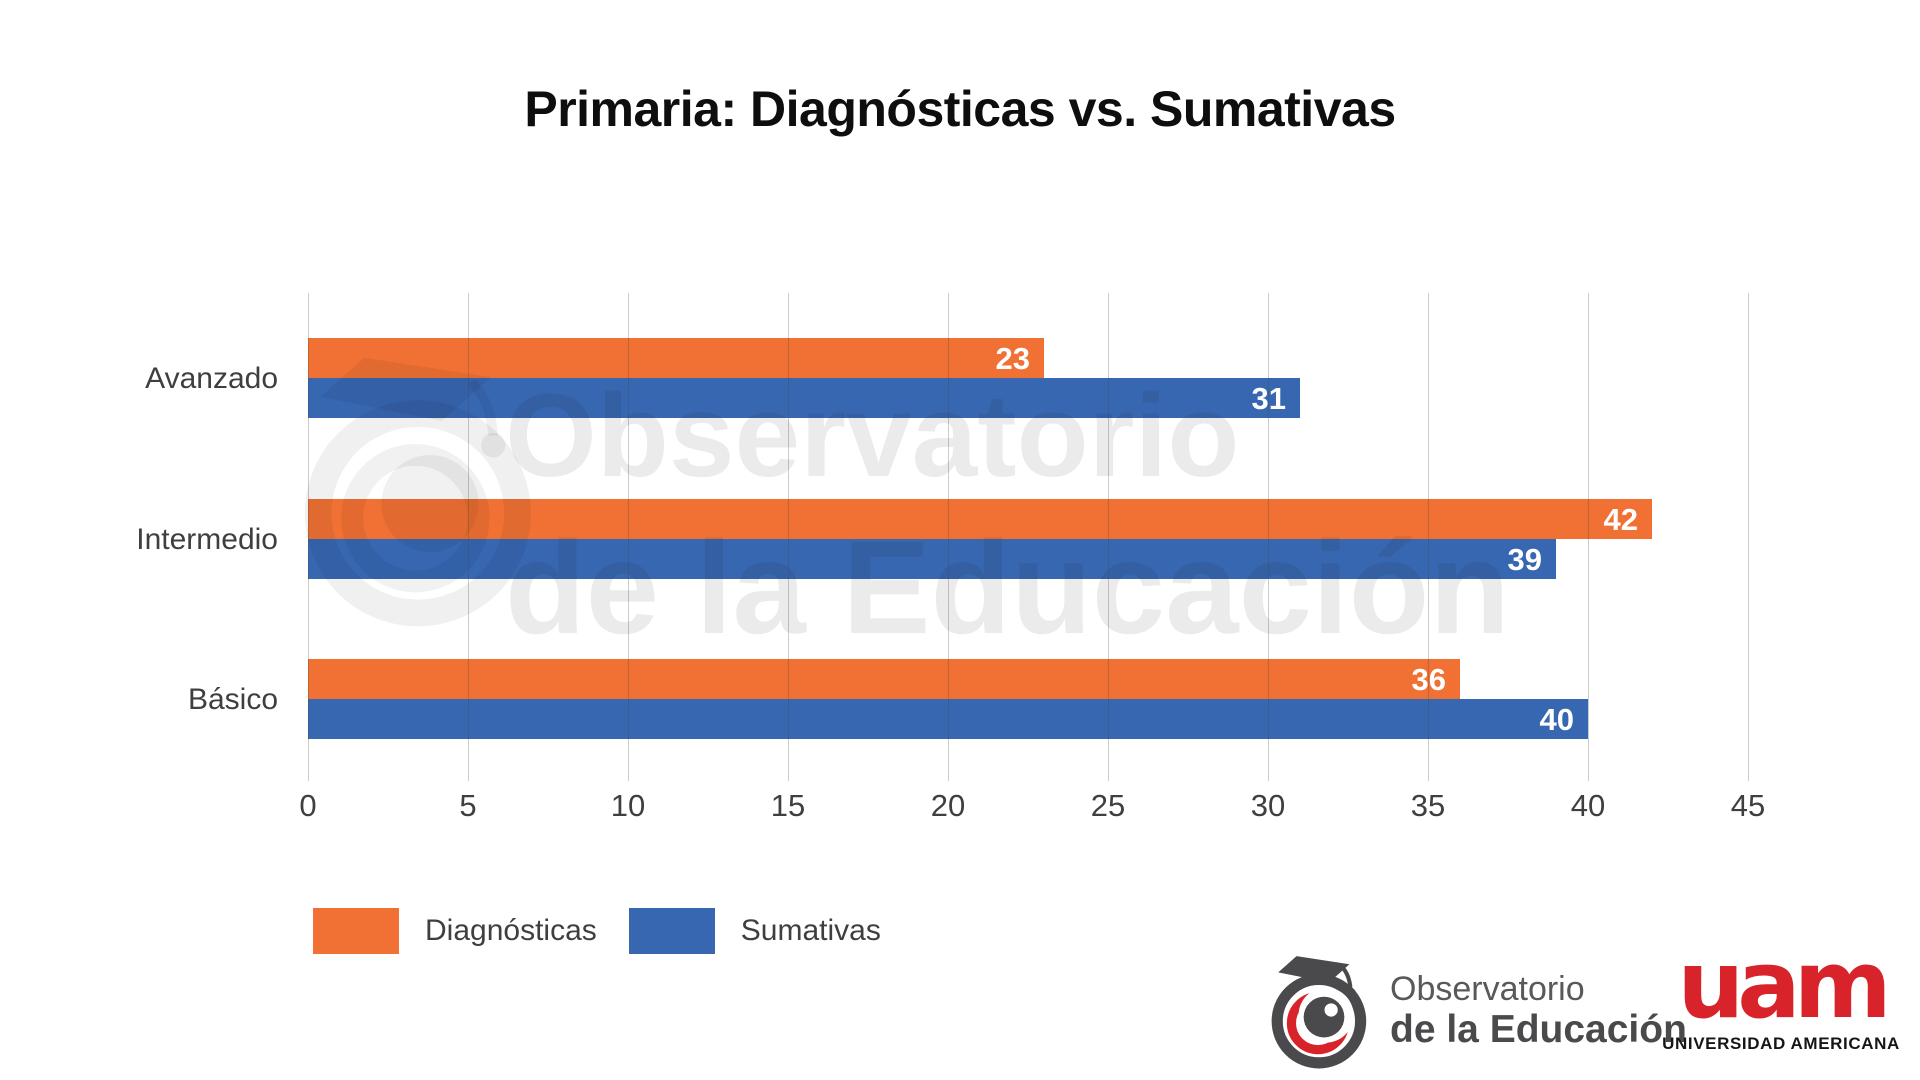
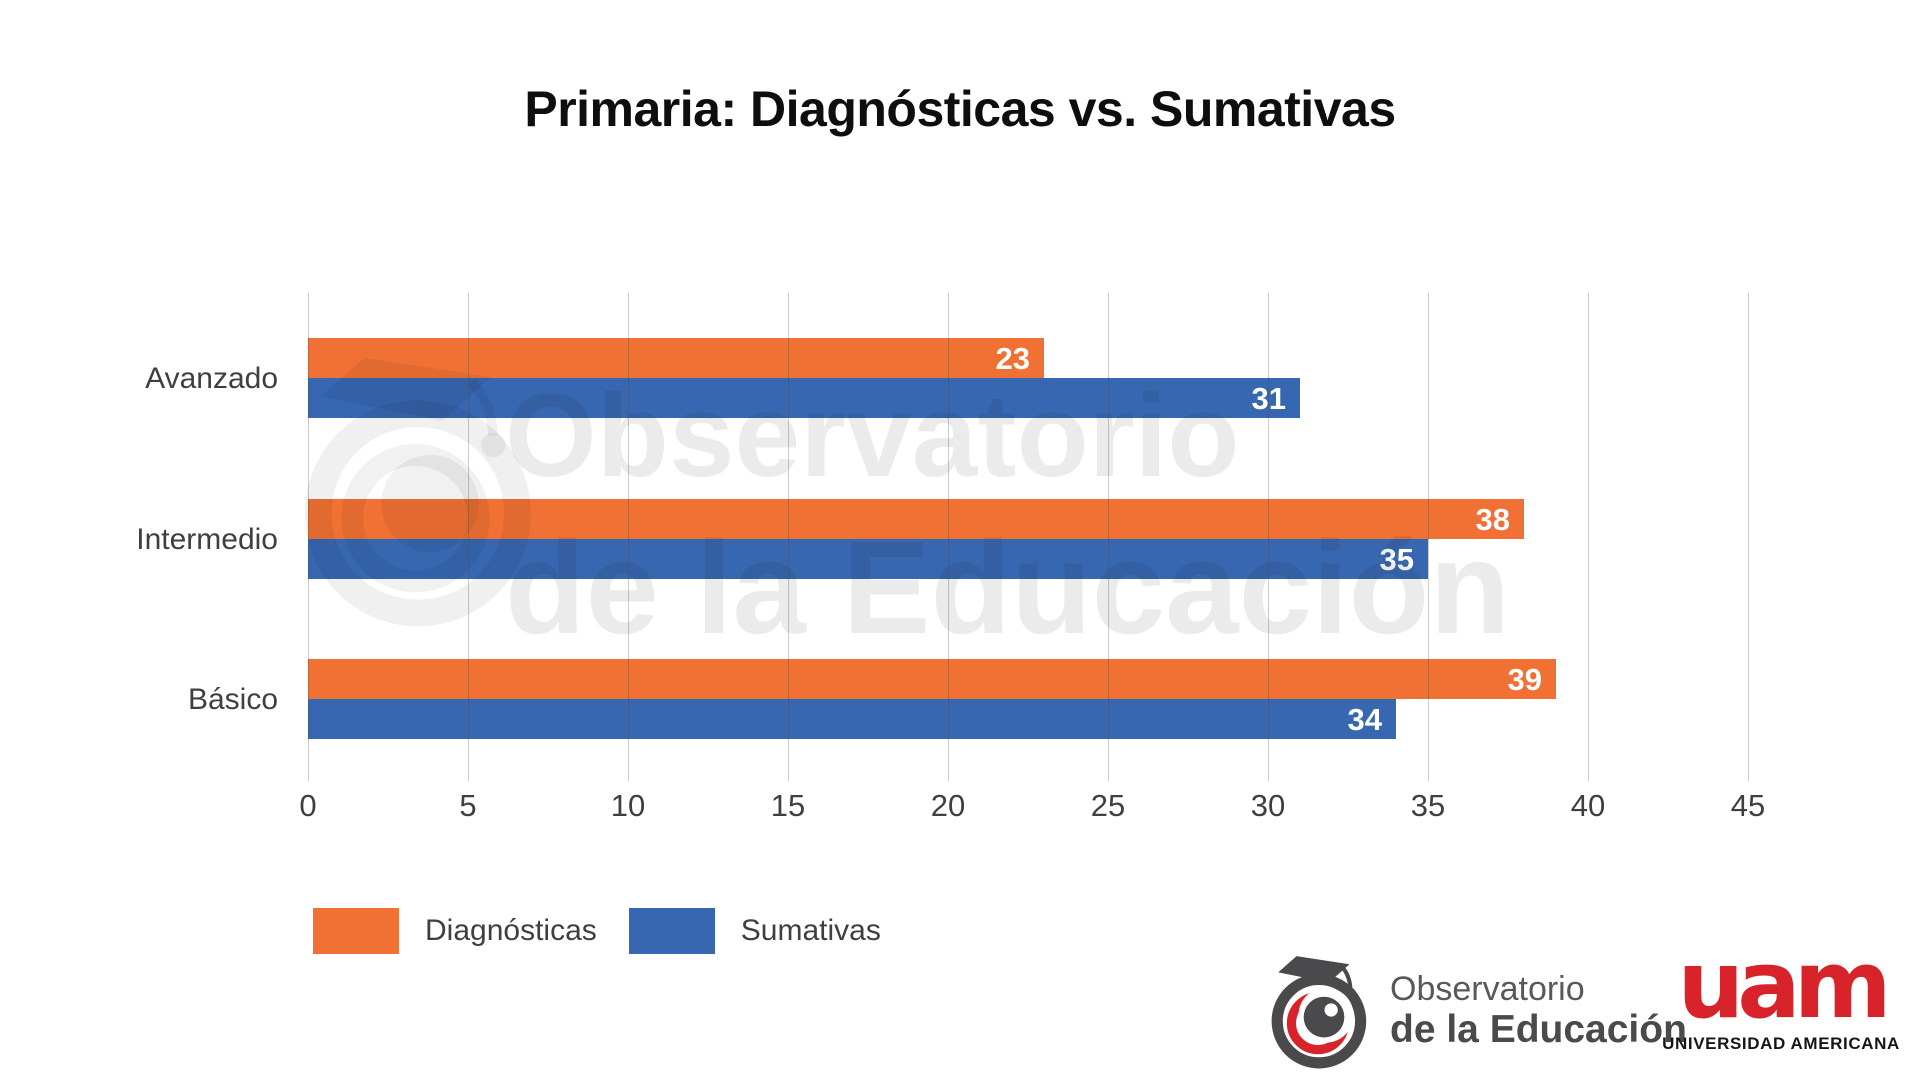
Diagnósticas/Intermedio: 42 -> 38
Sumativas/Intermedio: 39 -> 35
Diagnósticas/Básico: 36 -> 39
Sumativas/Básico: 40 -> 34
